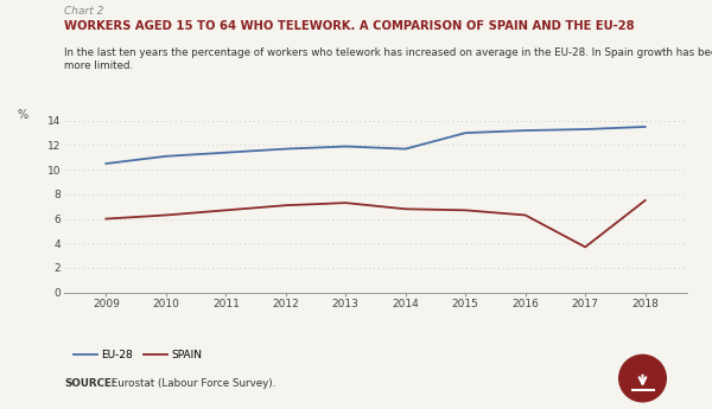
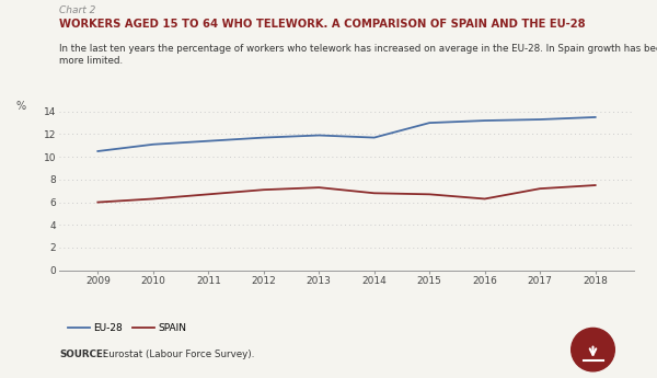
SPAIN/2017: 3.7 -> 7.2
